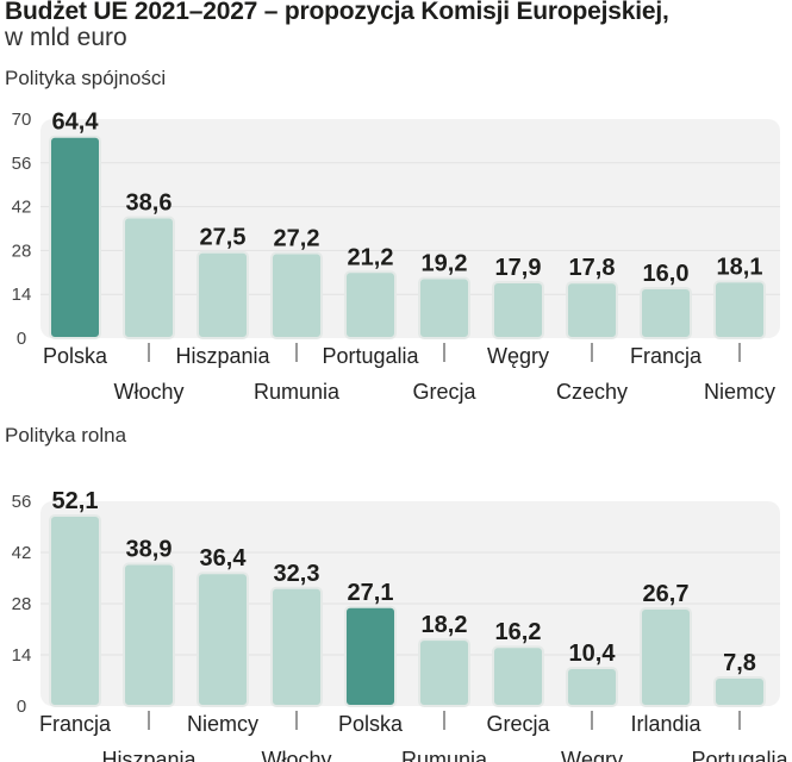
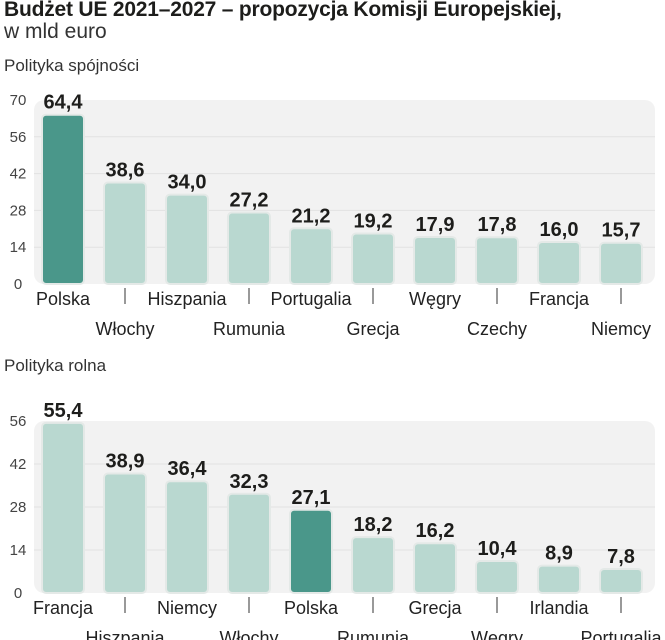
Polityka spójności/Hiszpania: 27,5 -> 34,0
Polityka spójności/Niemcy: 18,1 -> 15,7
Polityka rolna/Francja: 52,1 -> 55,4
Polityka rolna/Irlandia: 26,7 -> 8,9
